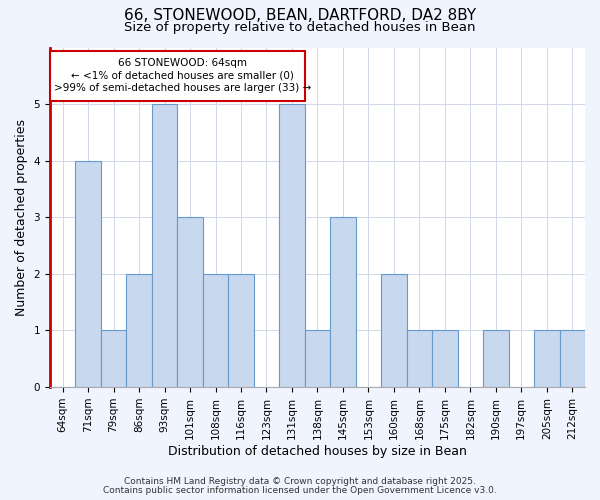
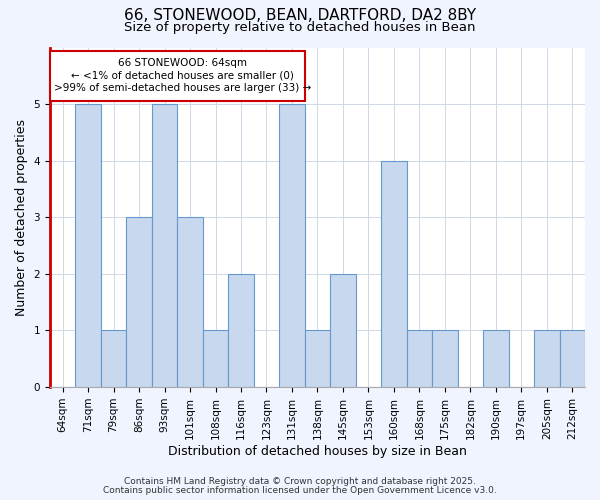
71sqm: 4 -> 5
86sqm: 2 -> 3
108sqm: 2 -> 1
145sqm: 3 -> 2
160sqm: 2 -> 4
